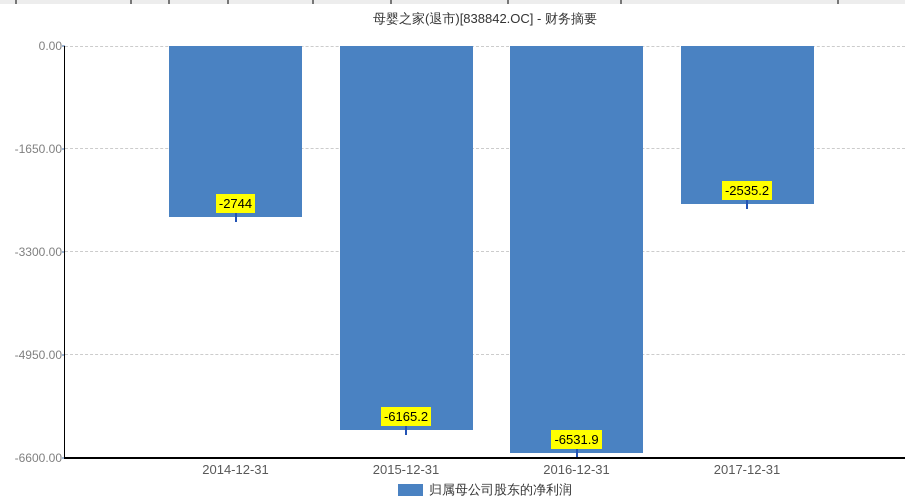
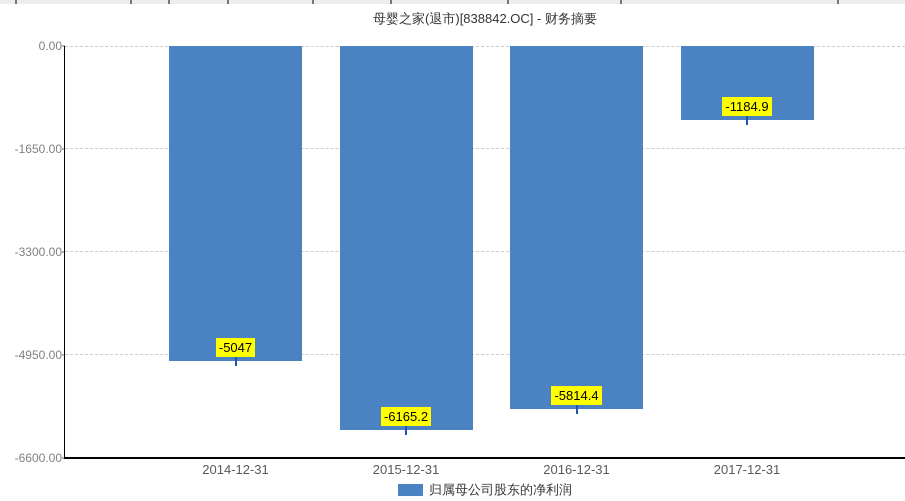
2014-12-31: -2744 -> -5047
2016-12-31: -6531.9 -> -5814.4
2017-12-31: -2535.2 -> -1184.9
